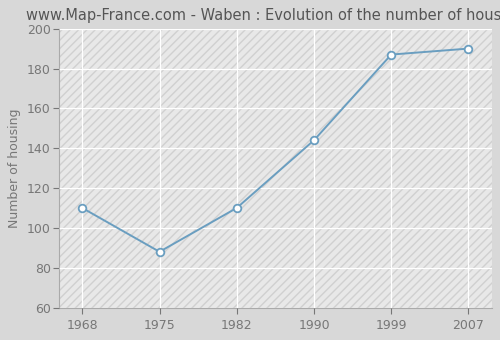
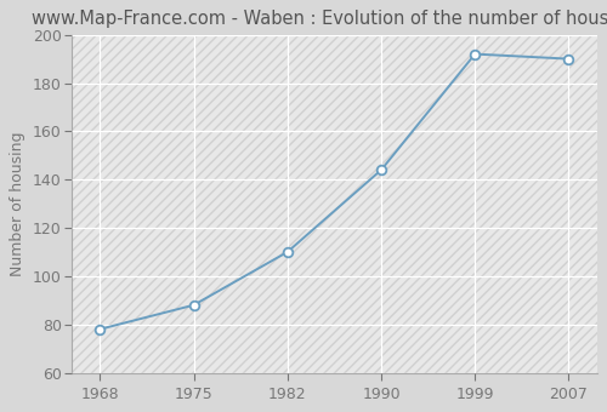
1968: 110 -> 78
1999: 187 -> 192
